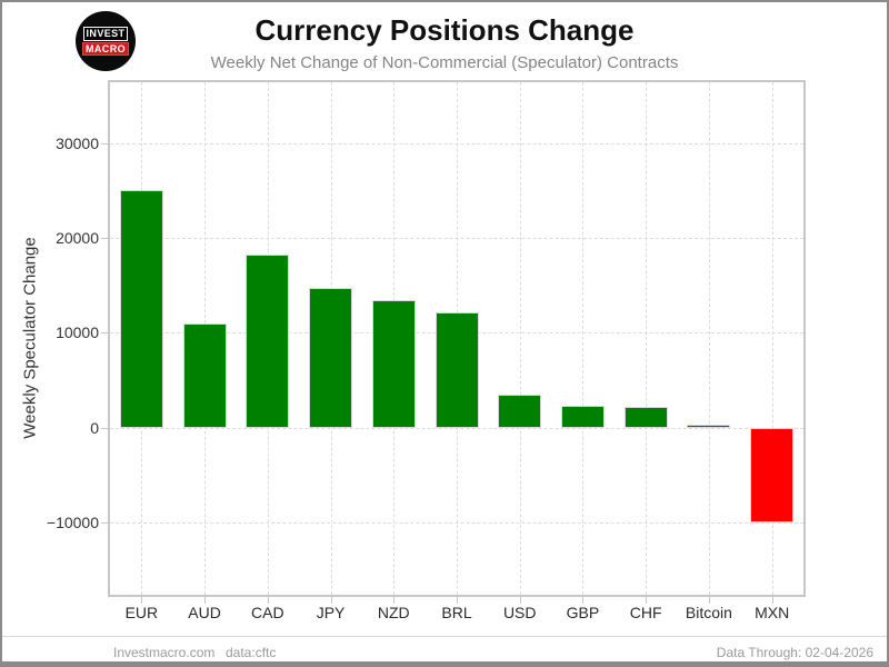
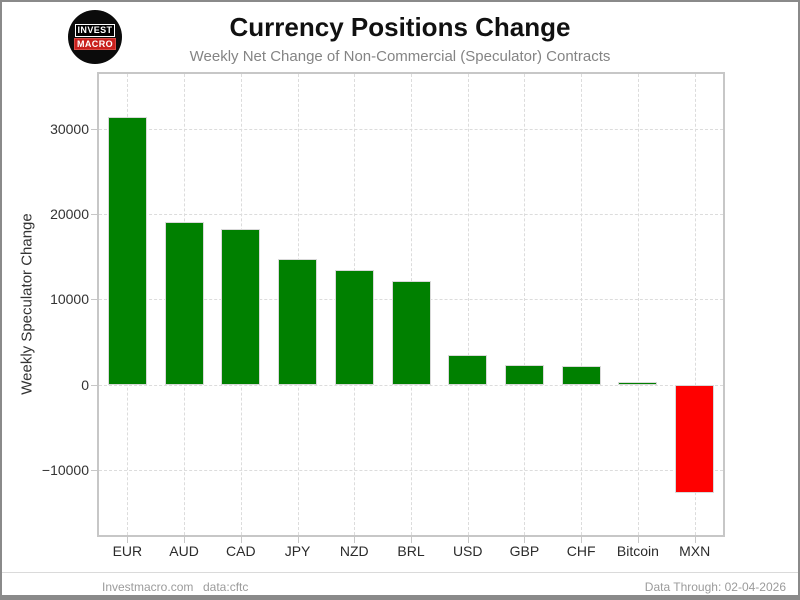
EUR: 25000 -> 31000
AUD: 11000 -> 19000
MXN: -10000 -> -13000
